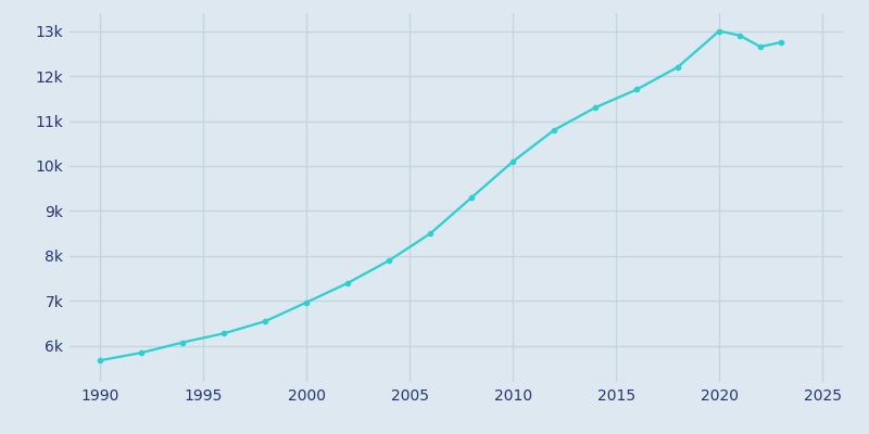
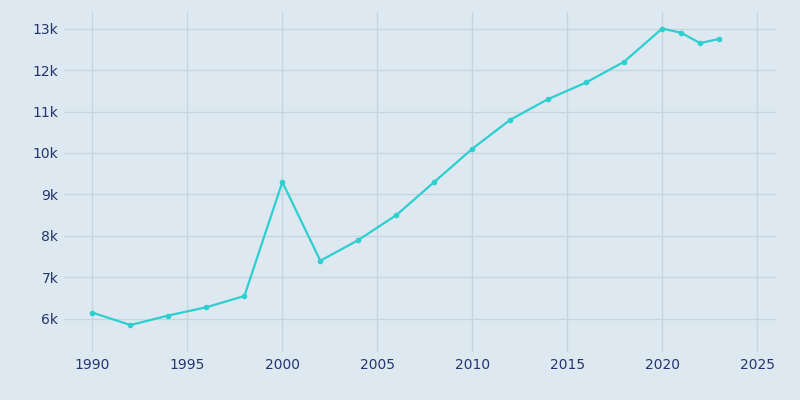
1990: 5.68k -> 6.15k
2000: 6.97k -> 9.30k
